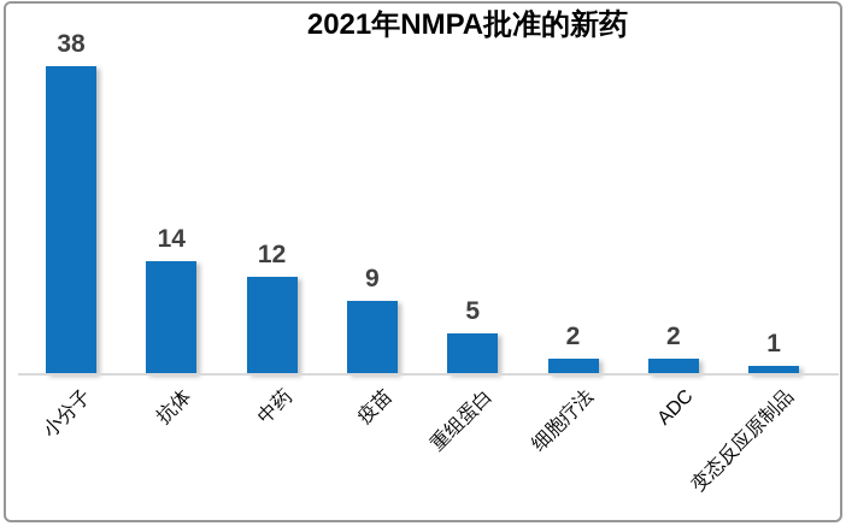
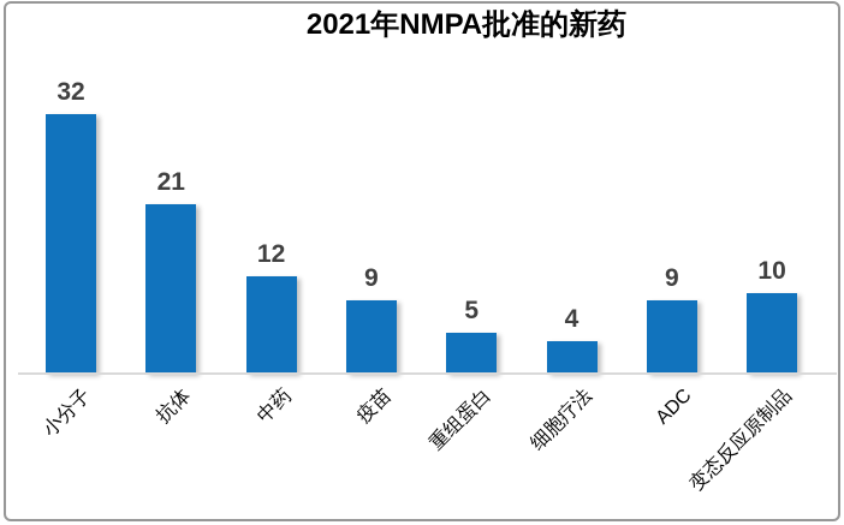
小分子: 38 -> 32
抗体: 14 -> 21
细胞疗法: 2 -> 4
ADC: 2 -> 9
变态反应原制品: 1 -> 10
